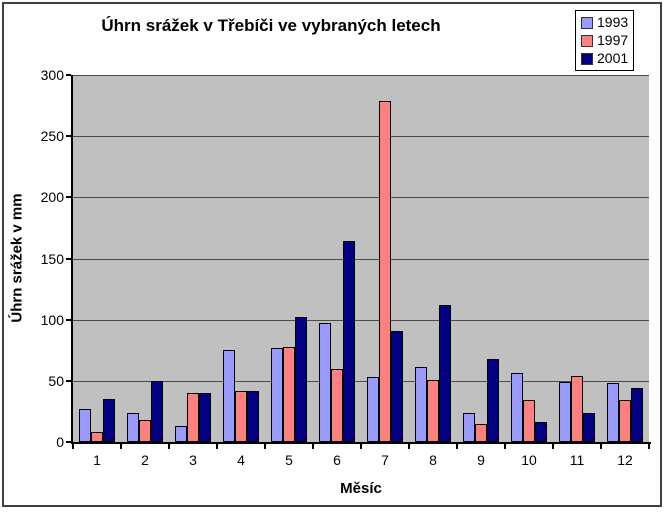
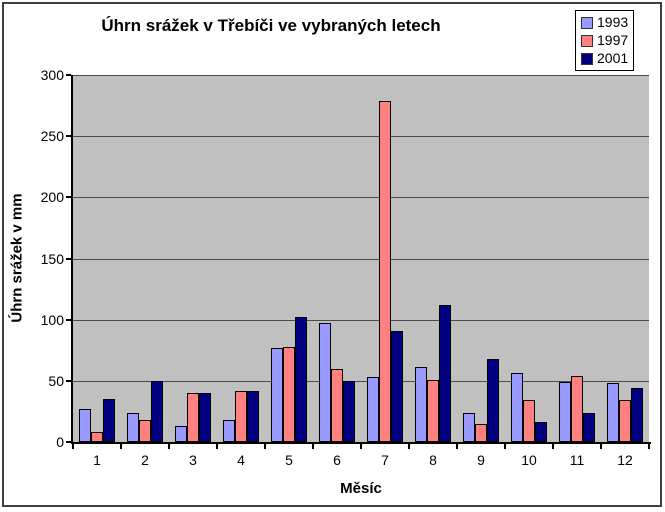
1993/4: 75 -> 18
2001/6: 164 -> 50
